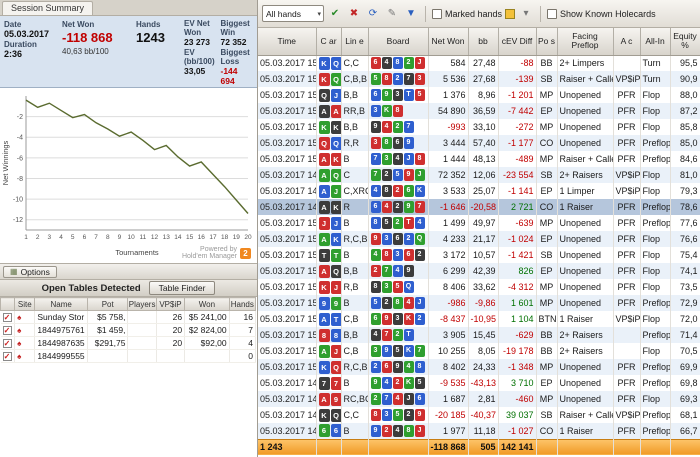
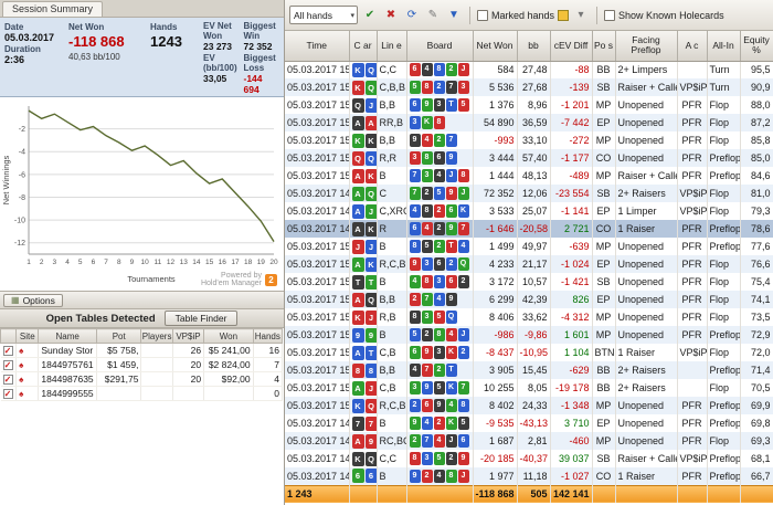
20: -11.4 -> -11.9
